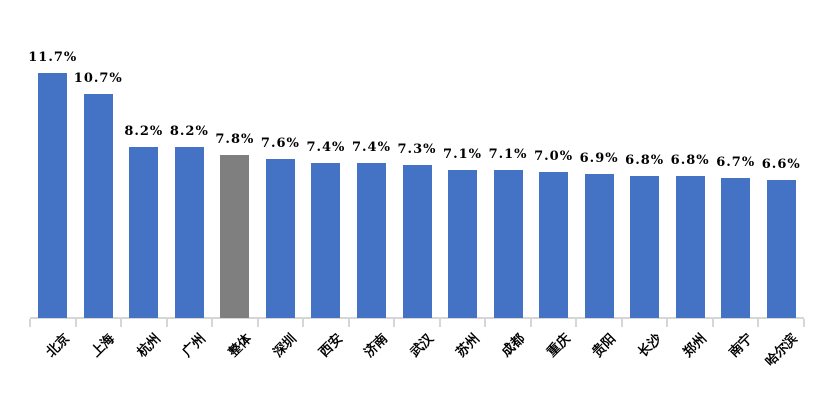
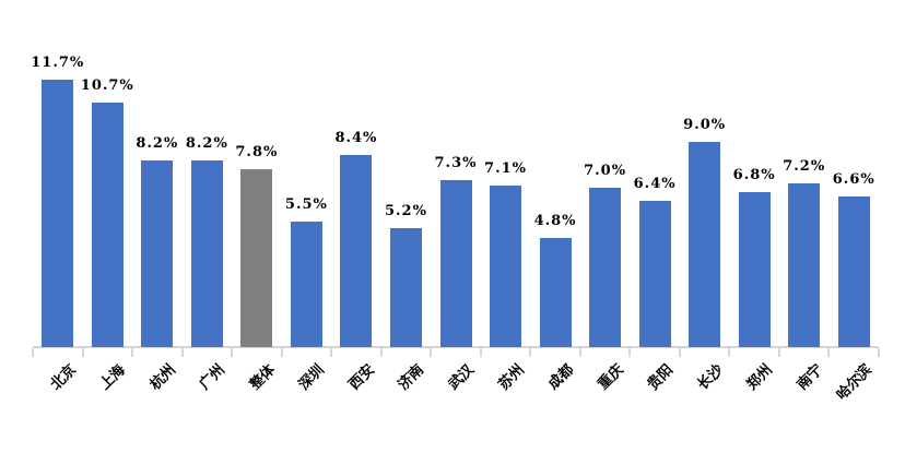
深圳: 7.6% -> 5.5%
西安: 7.4% -> 8.4%
济南: 7.4% -> 5.2%
成都: 7.1% -> 4.8%
贵阳: 6.9% -> 6.4%
长沙: 6.8% -> 9.0%
南宁: 6.7% -> 7.2%
